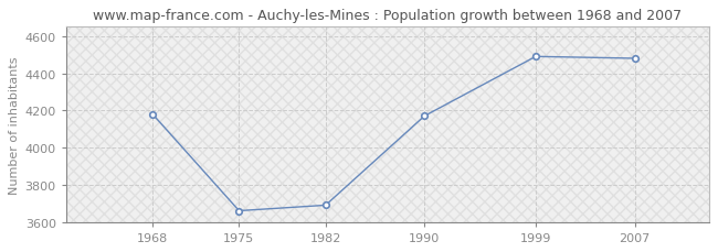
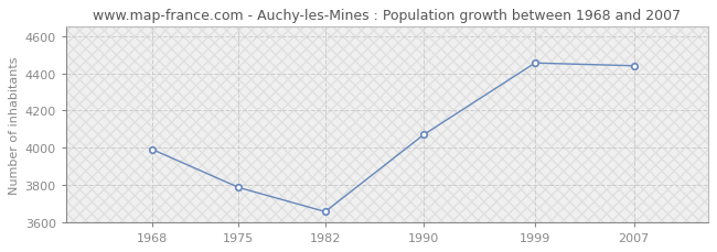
1968: 4180 -> 3990
1975: 3660 -> 3780
1982: 3690 -> 3660
1990: 4170 -> 4070
1999: 4490 -> 4460
2007: 4480 -> 4440
